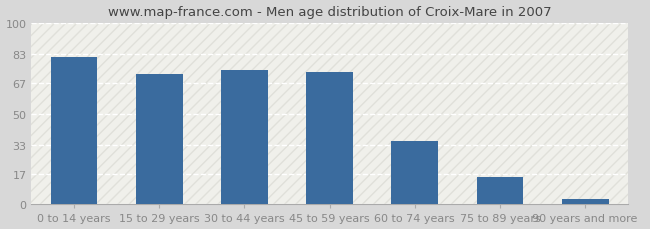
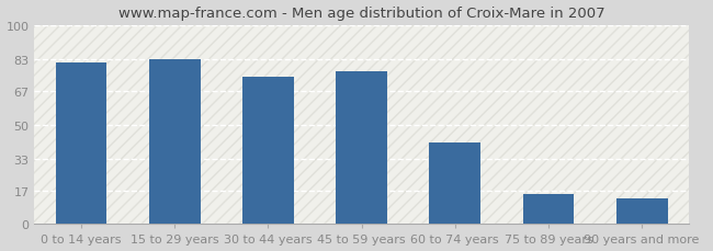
15 to 29 years: 72 -> 83
45 to 59 years: 73 -> 77
60 to 74 years: 35 -> 41
90 years and more: 3 -> 13
